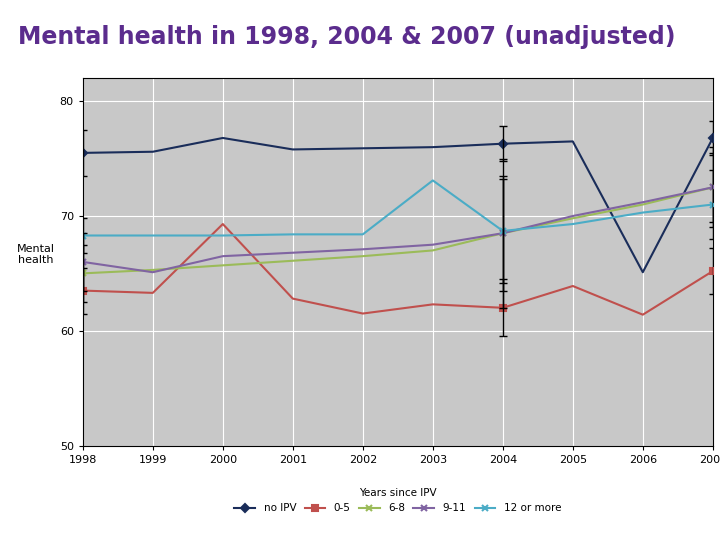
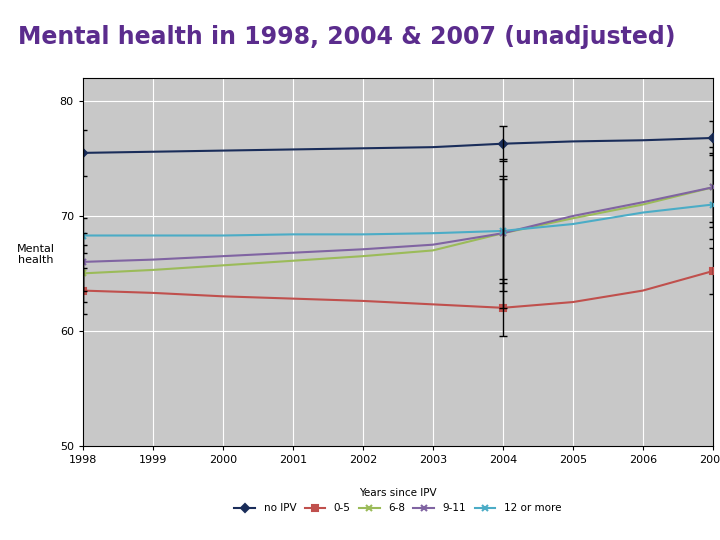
9-11/1999: 65.1 -> 66.2
no IPV/2000: 76.8 -> 75.7
0-5/2000: 69.3 -> 63.0
0-5/2002: 61.5 -> 62.6
12 or more/2003: 73.1 -> 68.5
0-5/2005: 63.9 -> 62.5
no IPV/2006: 65.1 -> 76.6
0-5/2006: 61.4 -> 63.5
